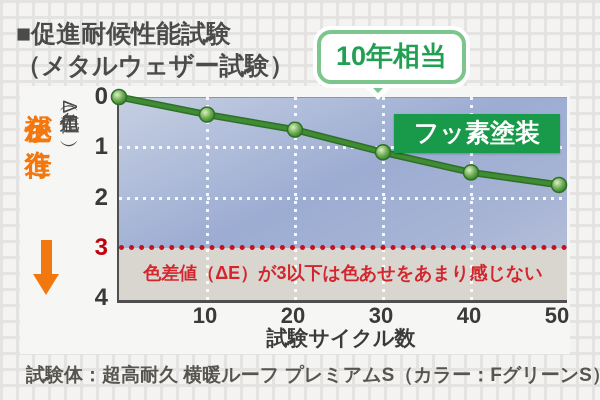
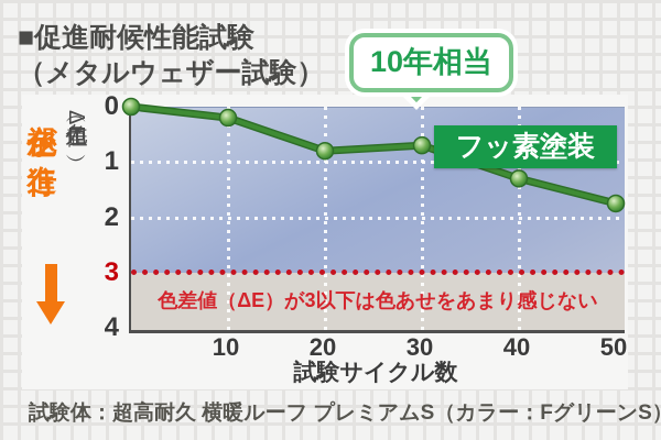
10: 0.3 -> 0.2
20: 0.7 -> 0.8
30: 1.1 -> 0.7
40: 1.5 -> 1.3
